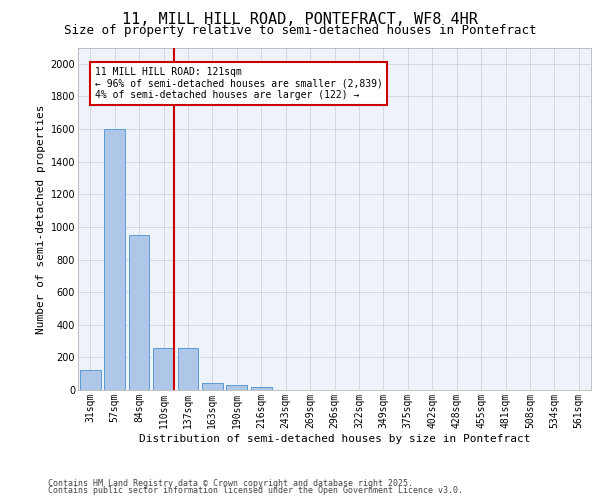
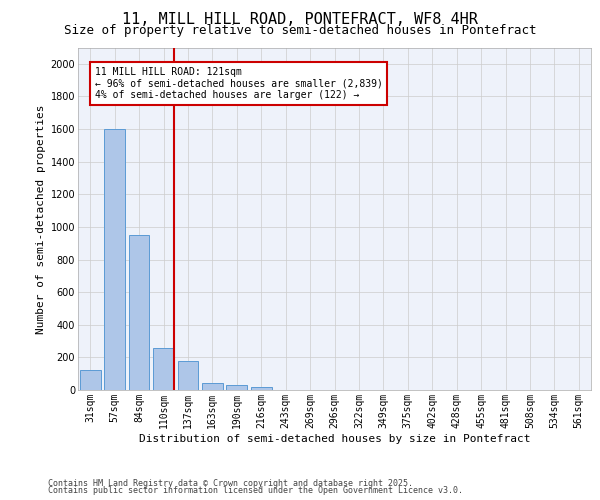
137sqm: 260 -> 180
